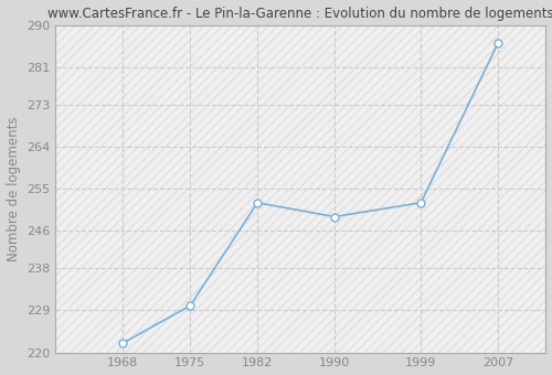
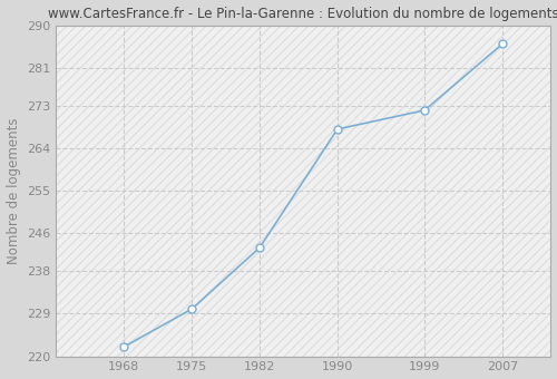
1982: 252 -> 243
1990: 249 -> 268
1999: 252 -> 272
